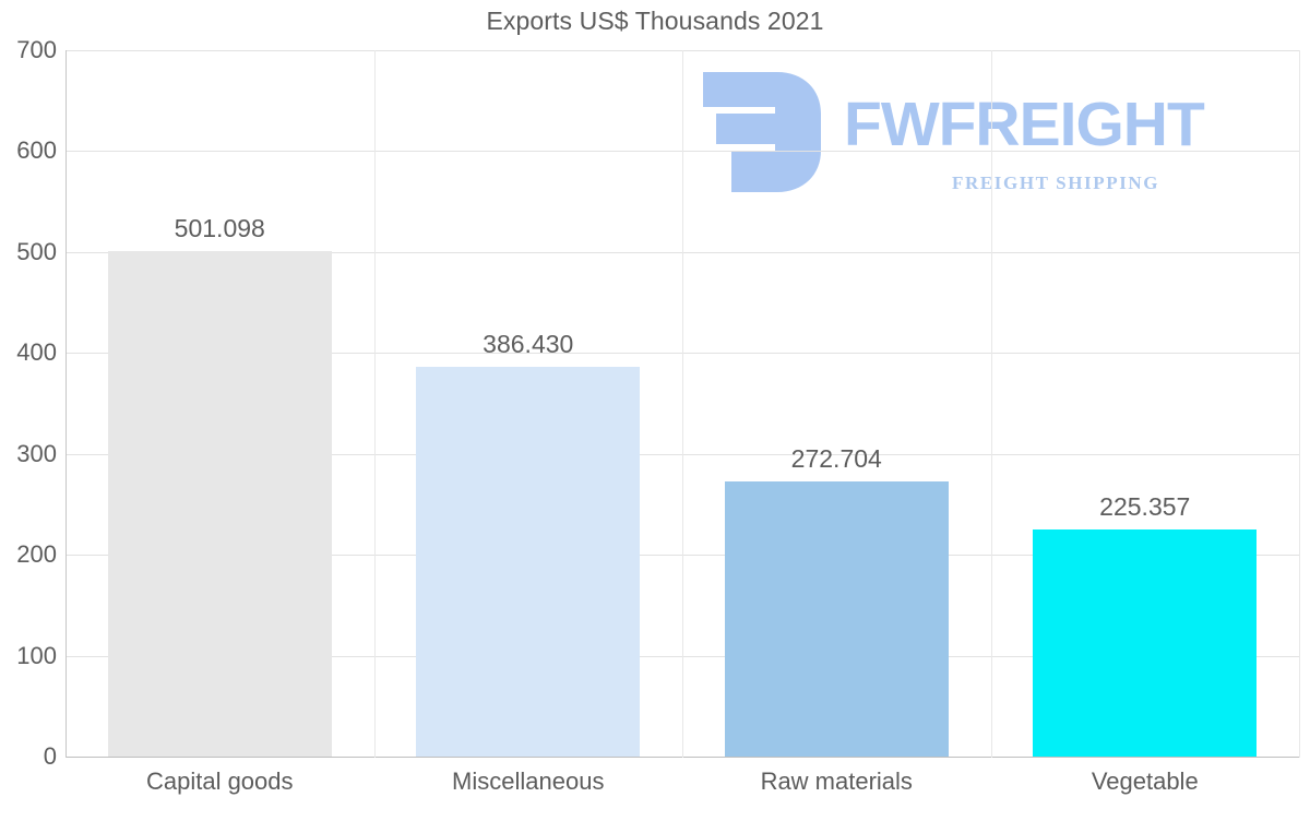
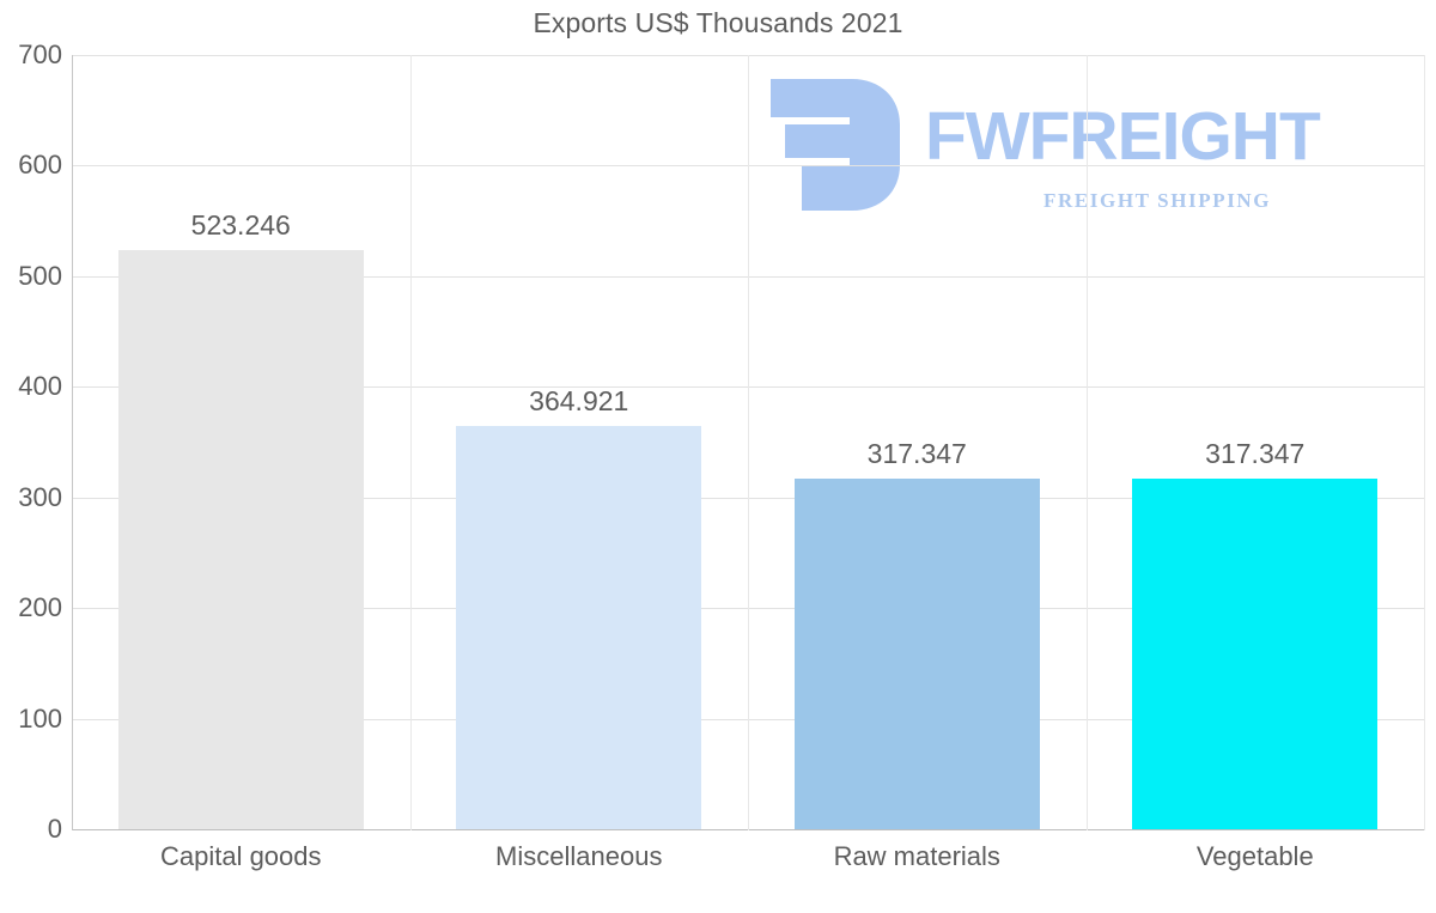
Capital goods: 501.098 -> 523.246
Miscellaneous: 386.430 -> 364.921
Raw materials: 272.704 -> 317.347
Vegetable: 225.357 -> 317.347
